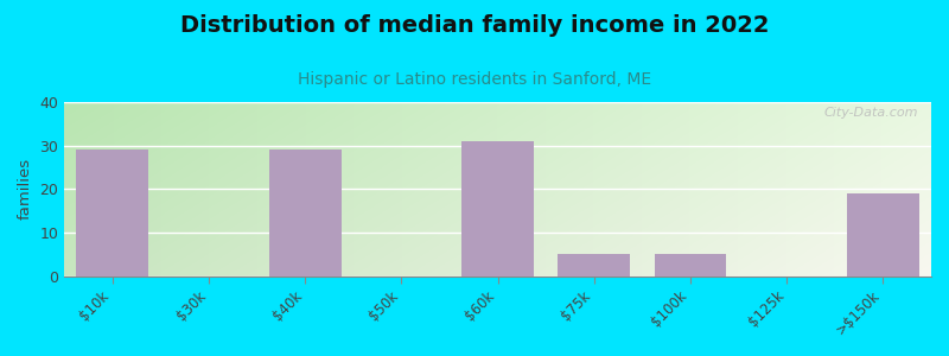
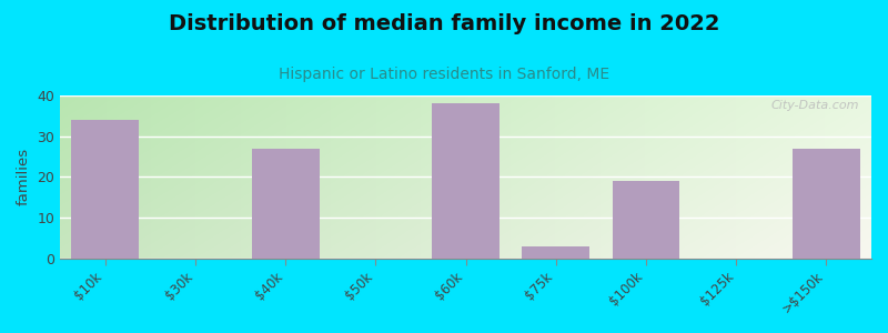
$10k: 29 -> 34
$40k: 29 -> 27
$60k: 31 -> 38
$75k: 5 -> 3
$100k: 5 -> 19
>$150k: 19 -> 27
